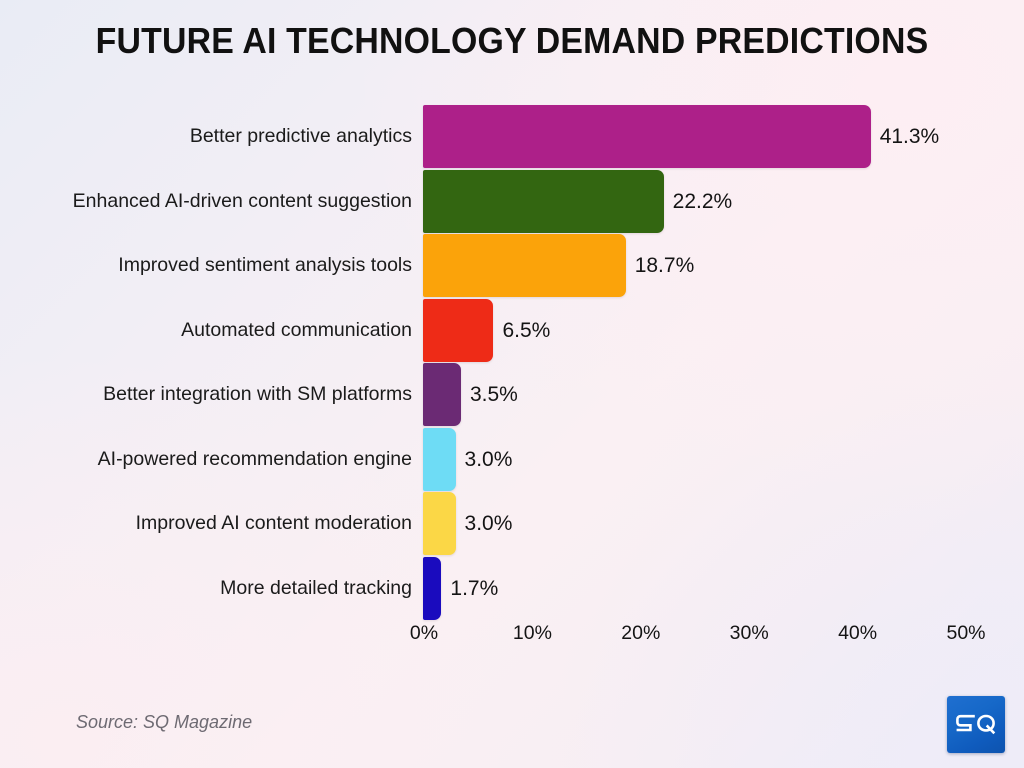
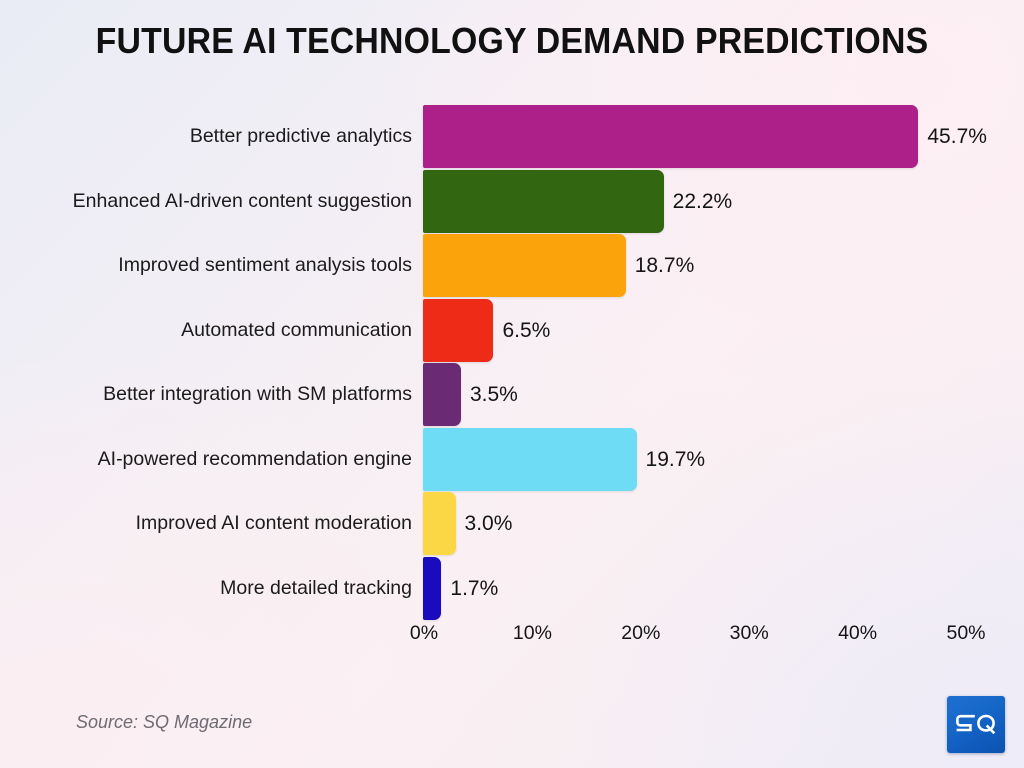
Better predictive analytics: 41.3% -> 45.7%
AI-powered recommendation engine: 3.0% -> 19.7%
